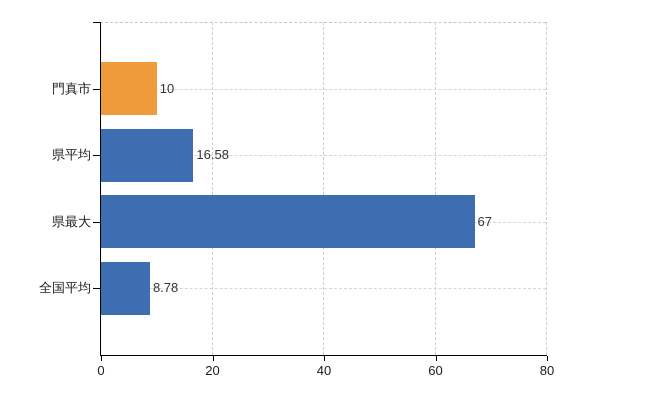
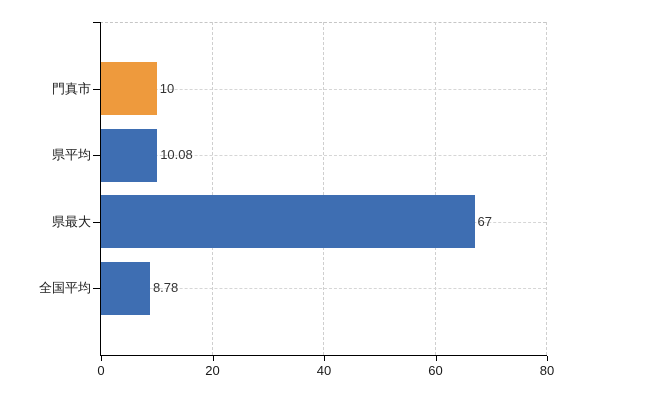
県平均: 16.58 -> 10.08
